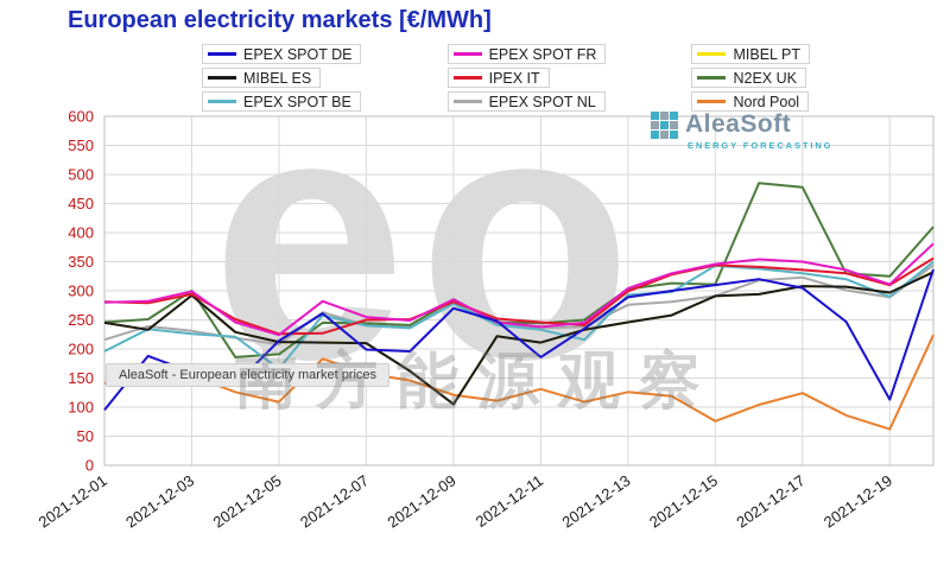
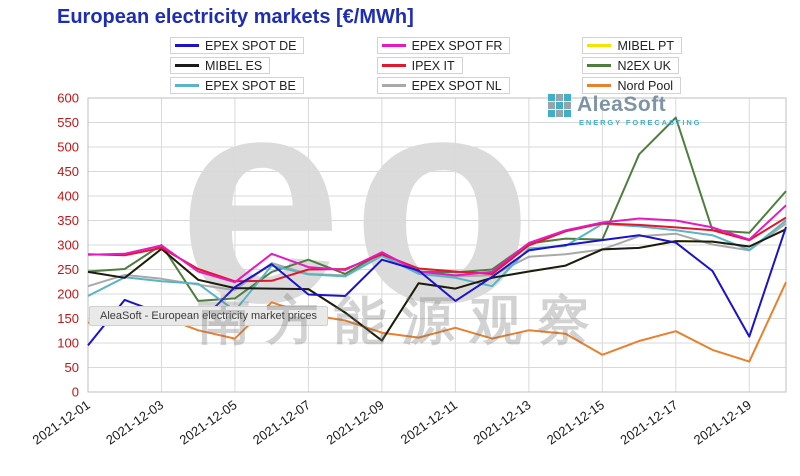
N2EX UK/2021-12-07: 240 -> 270
N2EX UK/2021-12-17: 480 -> 560
